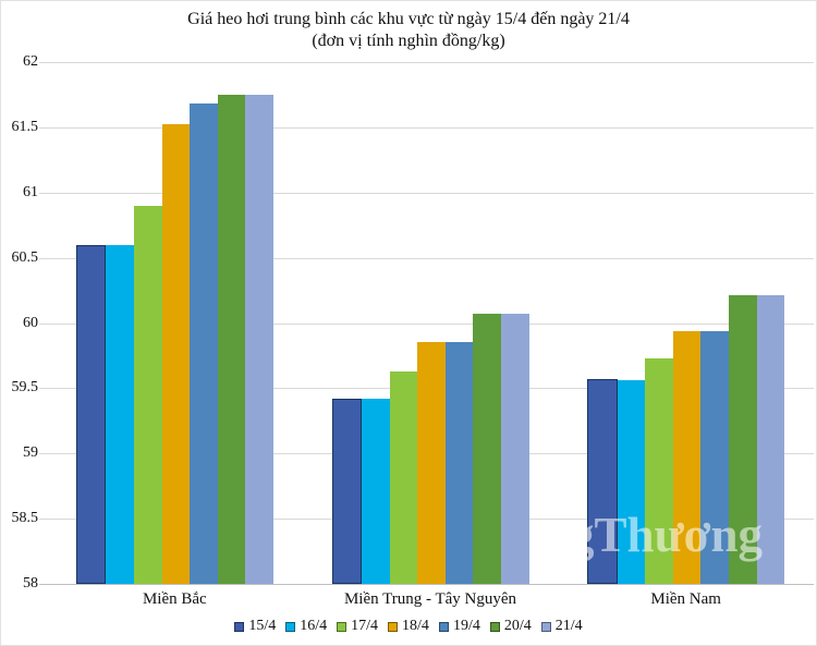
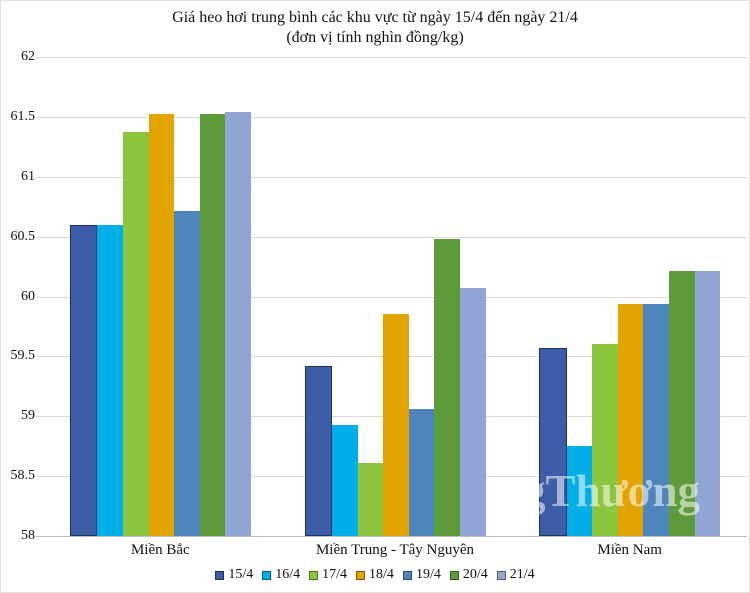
17/4/Miền Bắc: 60.90 -> 61.37
19/4/Miền Bắc: 61.68 -> 60.71
20/4/Miền Bắc: 61.75 -> 61.52
21/4/Miền Bắc: 61.75 -> 61.54
16/4/Miền Trung - Tây Nguyên: 59.42 -> 58.93
17/4/Miền Trung - Tây Nguyên: 59.63 -> 58.61
19/4/Miền Trung - Tây Nguyên: 59.85 -> 59.06
20/4/Miền Trung - Tây Nguyên: 60.07 -> 60.48
16/4/Miền Nam: 59.56 -> 58.75
17/4/Miền Nam: 59.73 -> 59.60
